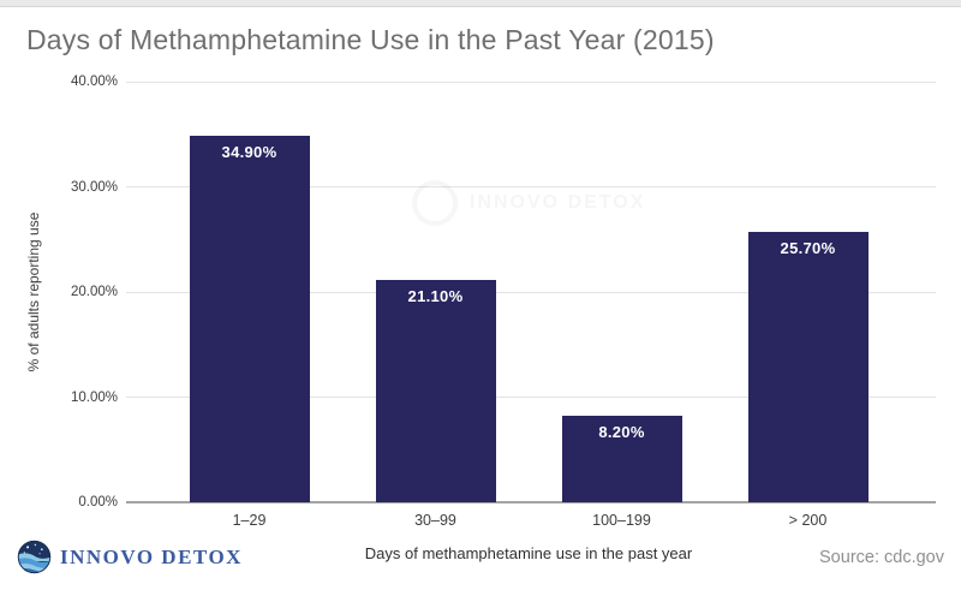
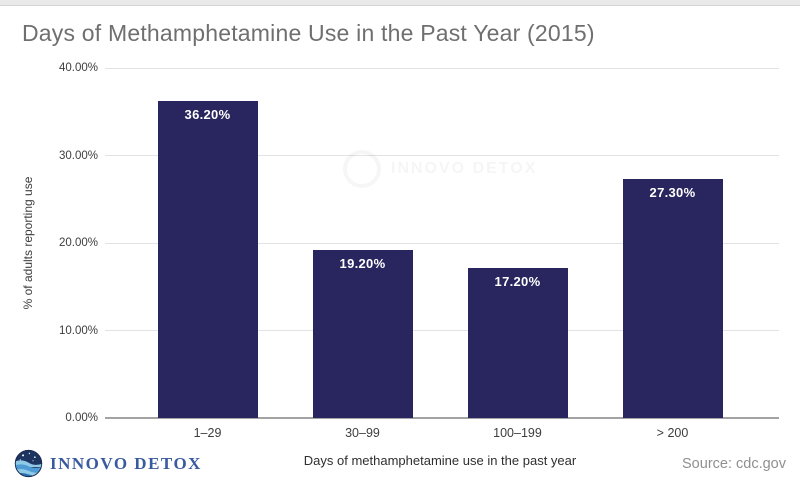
1–29: 34.90% -> 36.20%
30–99: 21.10% -> 19.20%
100–199: 8.20% -> 17.20%
> 200: 25.70% -> 27.30%
